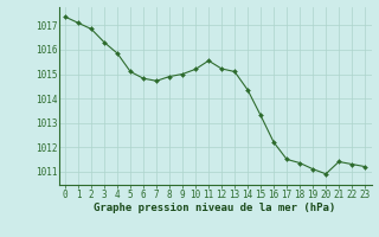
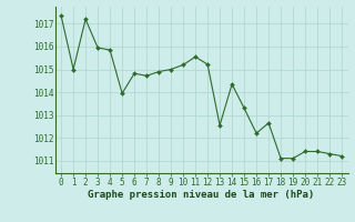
1: 1017.10 -> 1015.00
2: 1016.85 -> 1017.20
3: 1016.30 -> 1015.95
5: 1015.10 -> 1013.95
13: 1015.10 -> 1012.55
17: 1011.50 -> 1012.65
18: 1011.35 -> 1011.10
20: 1010.90 -> 1011.40
